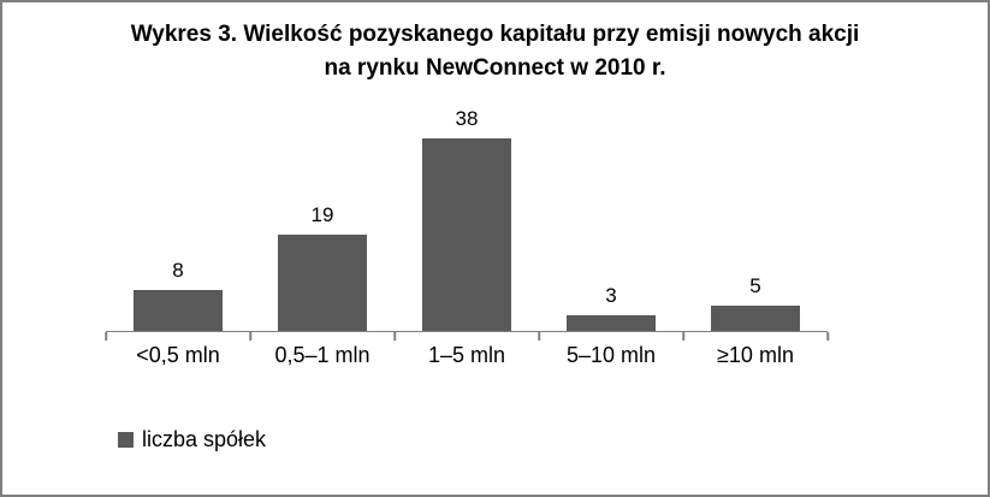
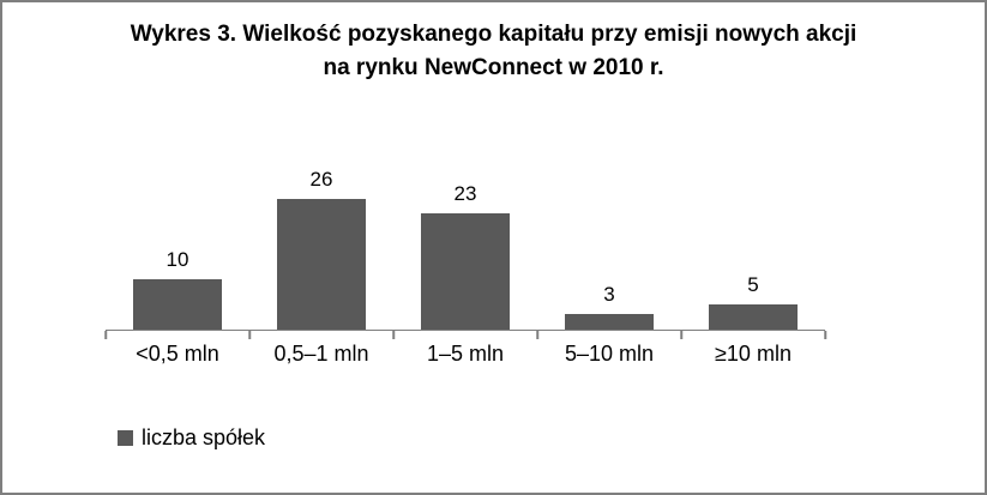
<0,5 mln: 8 -> 10
0,5–1 mln: 19 -> 26
1–5 mln: 38 -> 23
